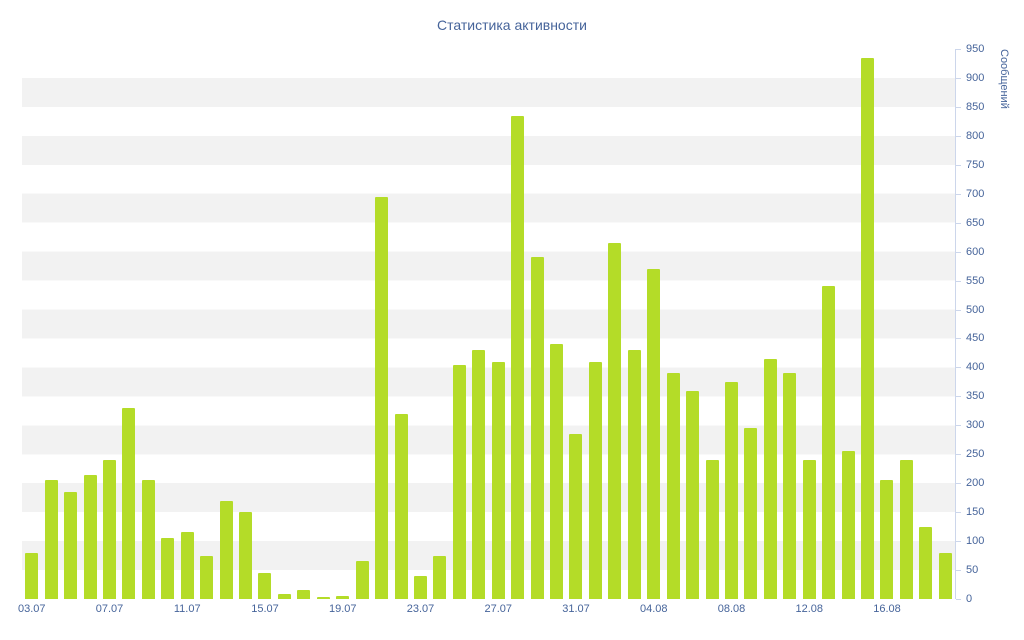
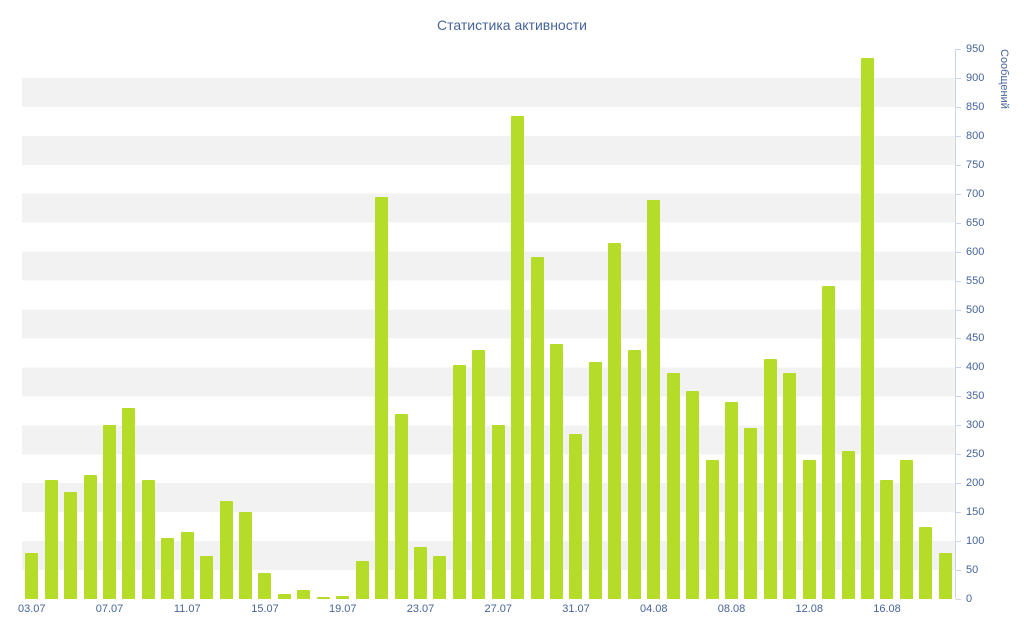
07.07: 240 -> 300
23.07: 40 -> 90
27.07: 410 -> 300
04.08: 570 -> 690
08.08: 380 -> 340
